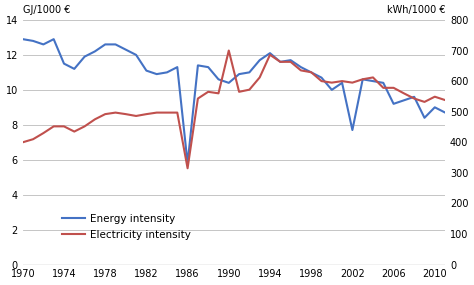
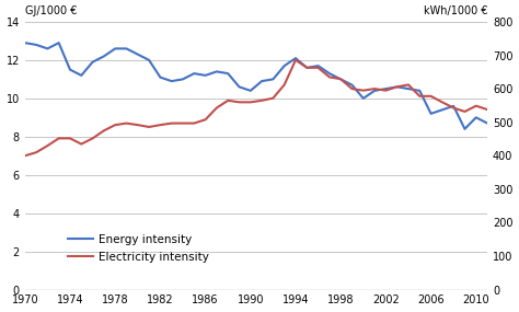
Energy intensity/1986: 5.8 -> 11.2
Electricity intensity/1986: 315 -> 508
Electricity intensity/1990: 700 -> 560
Energy intensity/2002: 7.7 -> 10.5
